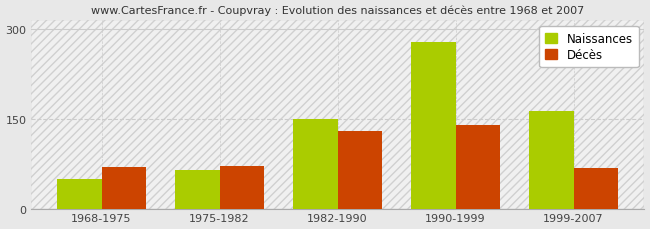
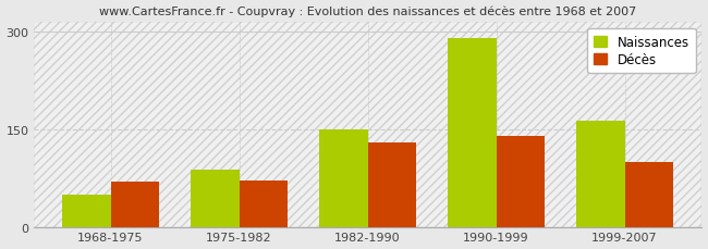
Naissances/1975-1982: 65 -> 88
Naissances/1990-1999: 278 -> 290
Décès/1999-2007: 68 -> 100
